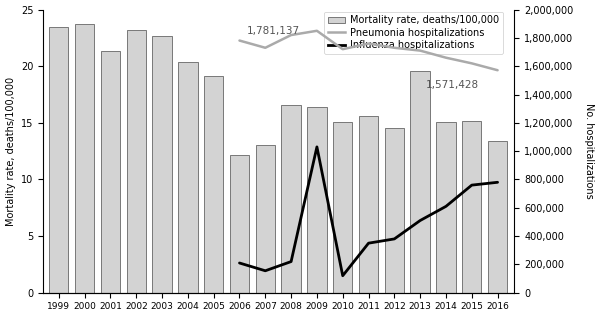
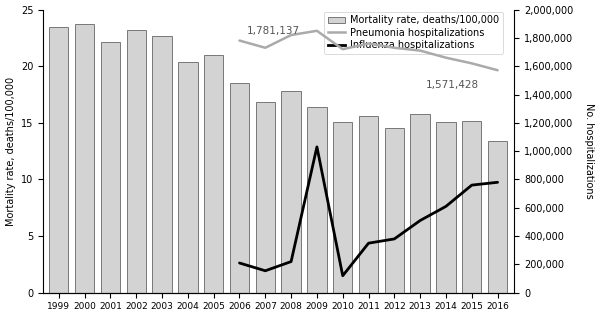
Mortality rate, deaths/100,000/2001: 21.3 -> 22.1
Mortality rate, deaths/100,000/2005: 19.1 -> 21.0
Mortality rate, deaths/100,000/2006: 12.2 -> 18.5
Mortality rate, deaths/100,000/2007: 13.0 -> 16.8
Mortality rate, deaths/100,000/2008: 16.6 -> 17.8
Mortality rate, deaths/100,000/2013: 19.6 -> 15.8
